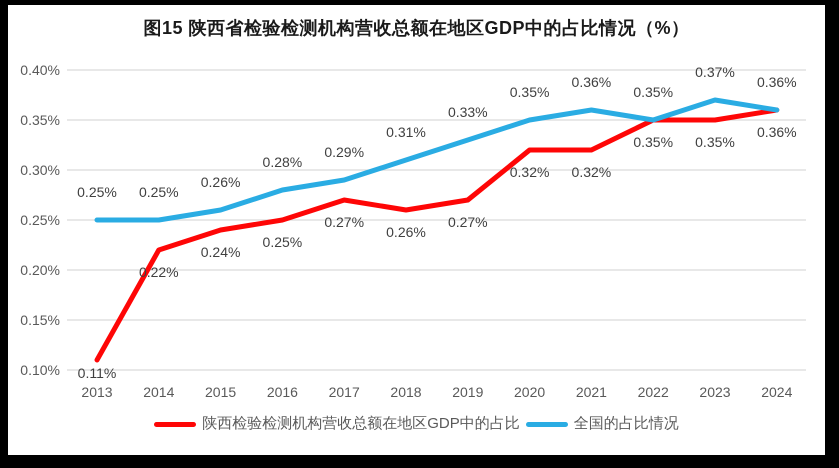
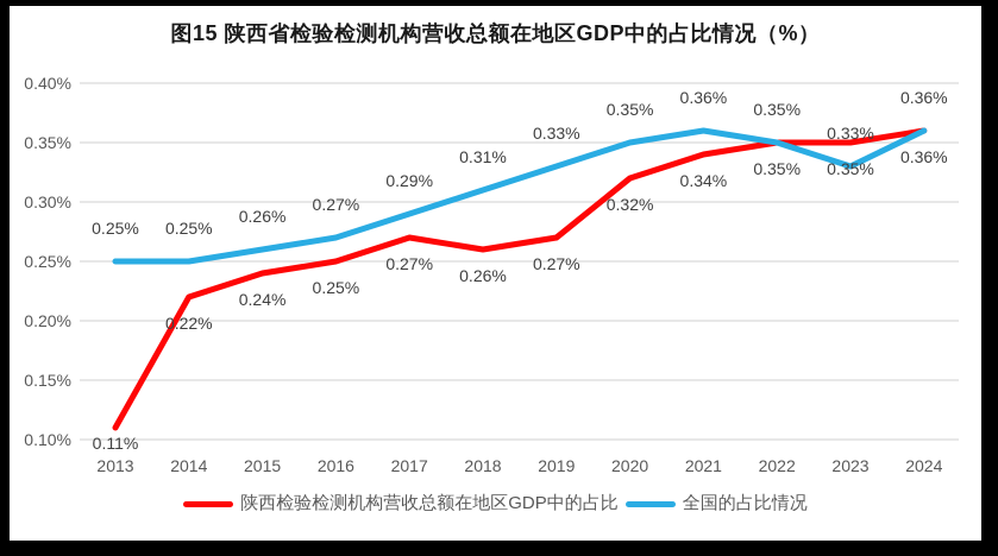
全国的占比情况/2016: 0.28% -> 0.27%
陕西检验检测机构营收总额在地区GDP中的占比/2021: 0.32% -> 0.34%
全国的占比情况/2023: 0.37% -> 0.33%
